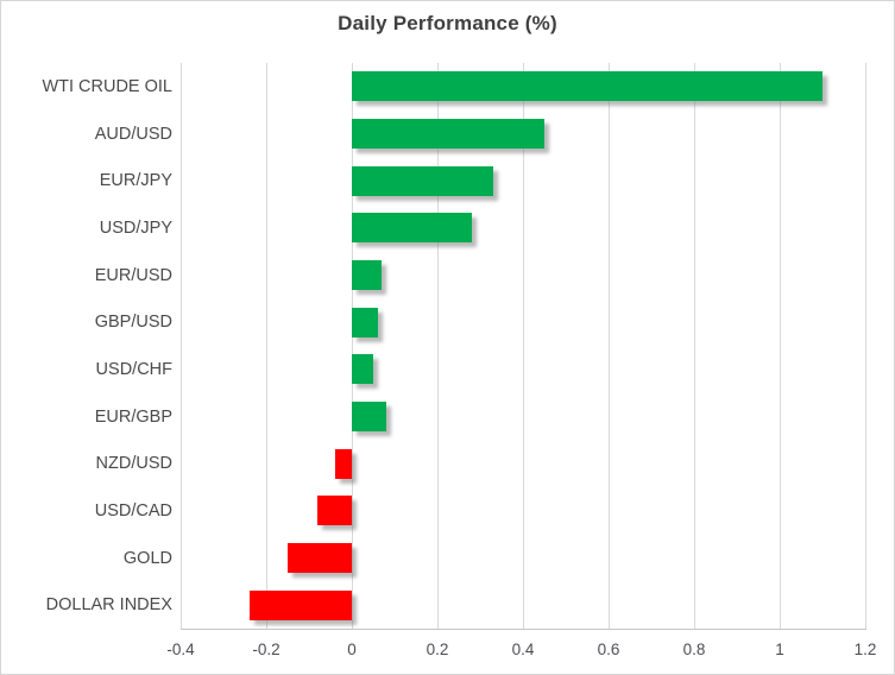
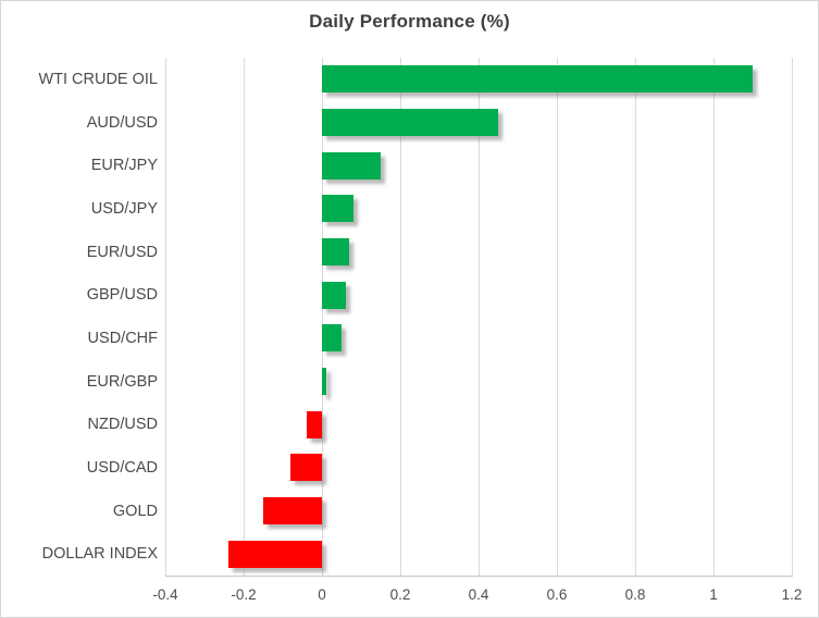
EUR/JPY: 0.33 -> 0.15
USD/JPY: 0.28 -> 0.08
EUR/GBP: 0.08 -> 0.01
